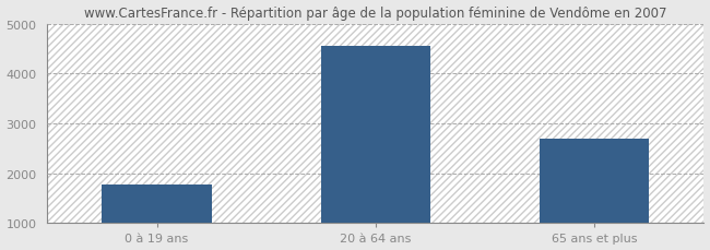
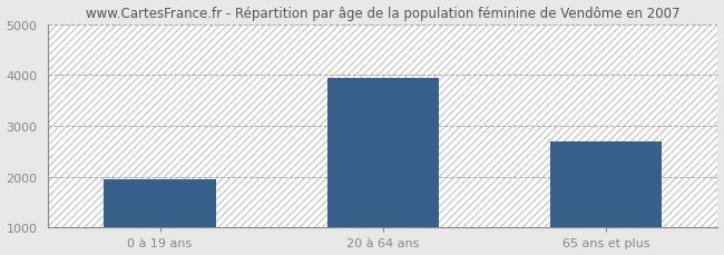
0 à 19 ans: 1780 -> 1950
20 à 64 ans: 4550 -> 3950
